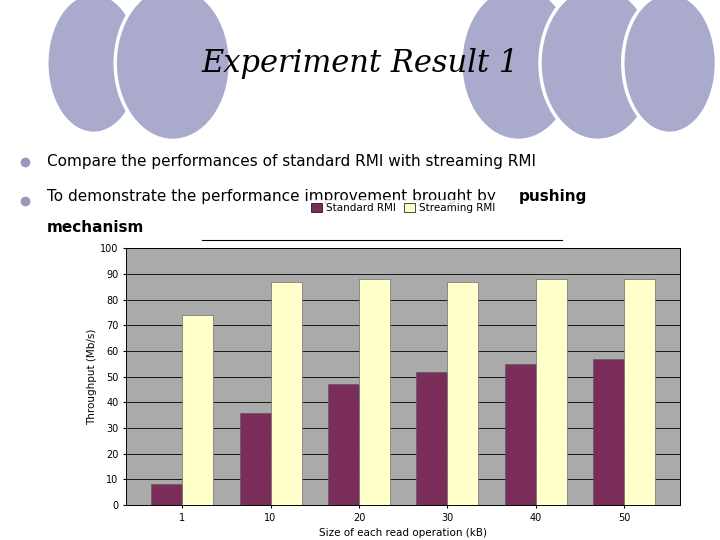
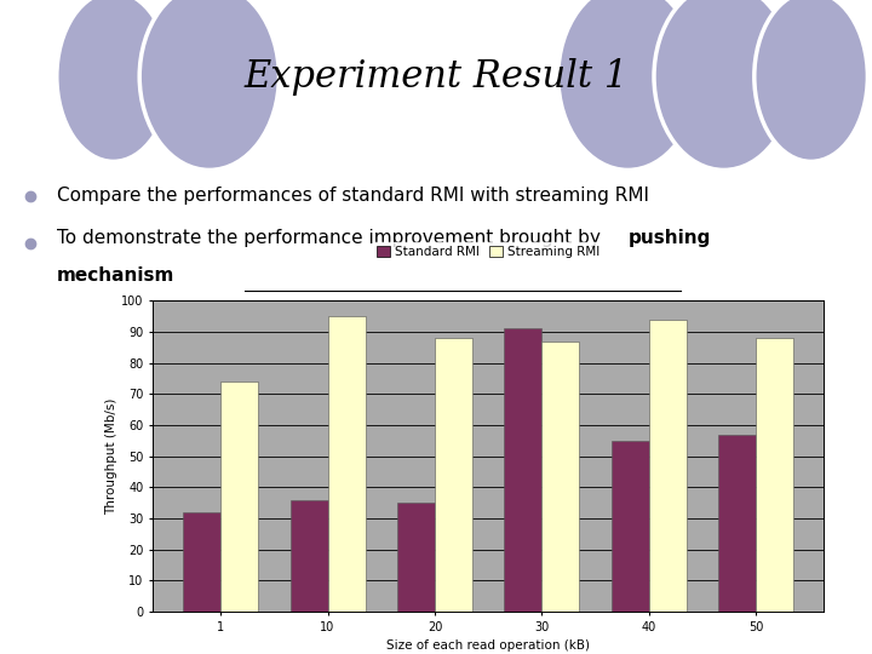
Standard RMI/1: 8 -> 32
Streaming RMI/10: 87 -> 95
Standard RMI/20: 47 -> 35
Standard RMI/30: 52 -> 91
Streaming RMI/40: 88 -> 94
